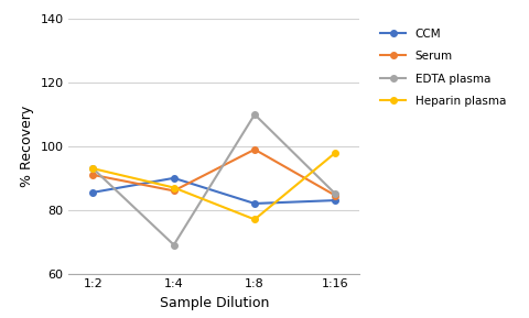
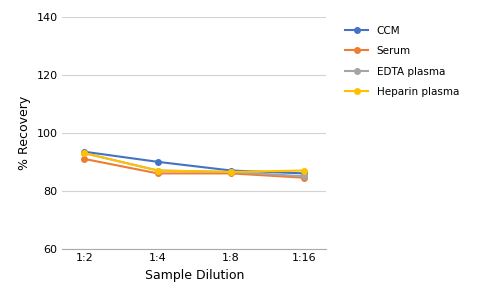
CCM/1:2: 85.5 -> 93.5
EDTA plasma/1:4: 69.0 -> 87.0
CCM/1:8: 82.0 -> 87.0
Serum/1:8: 99.0 -> 86.0
EDTA plasma/1:8: 110.0 -> 86.5
Heparin plasma/1:8: 77.0 -> 86.5
CCM/1:16: 83.0 -> 86.0
Heparin plasma/1:16: 98.0 -> 87.0
